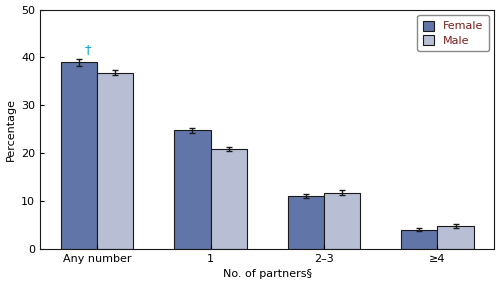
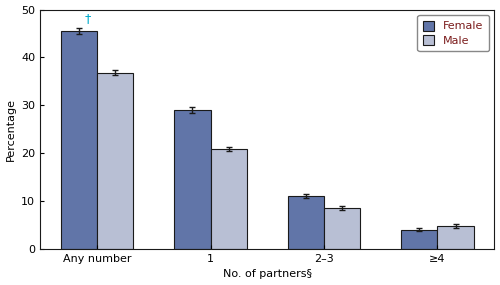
Female/Any number: 39.0 -> 45.5
Female/1: 24.8 -> 29.0
Male/2–3: 11.8 -> 8.5
